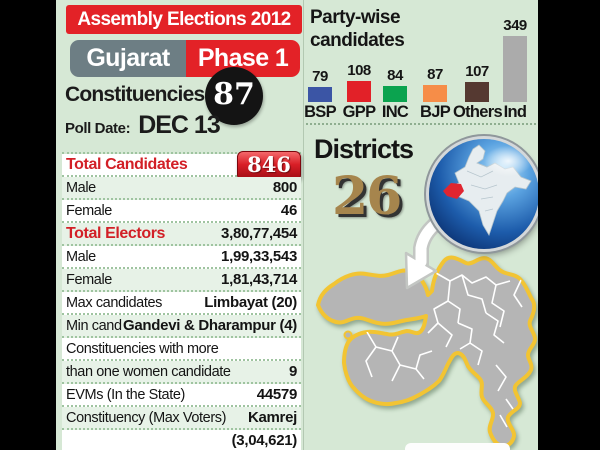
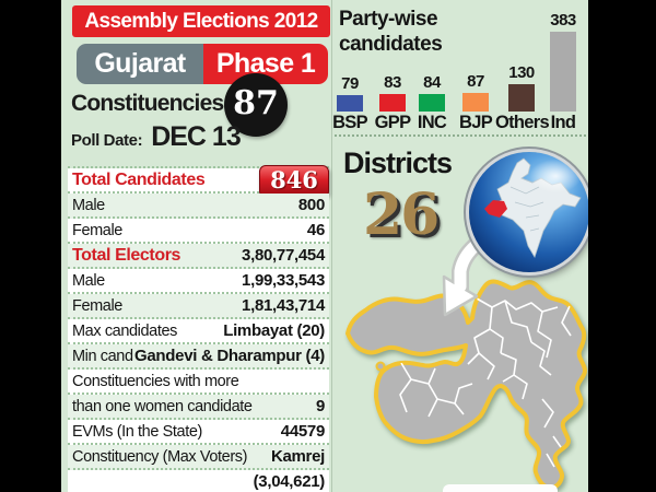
GPP: 108 -> 83
Others: 107 -> 130
Ind: 349 -> 383
